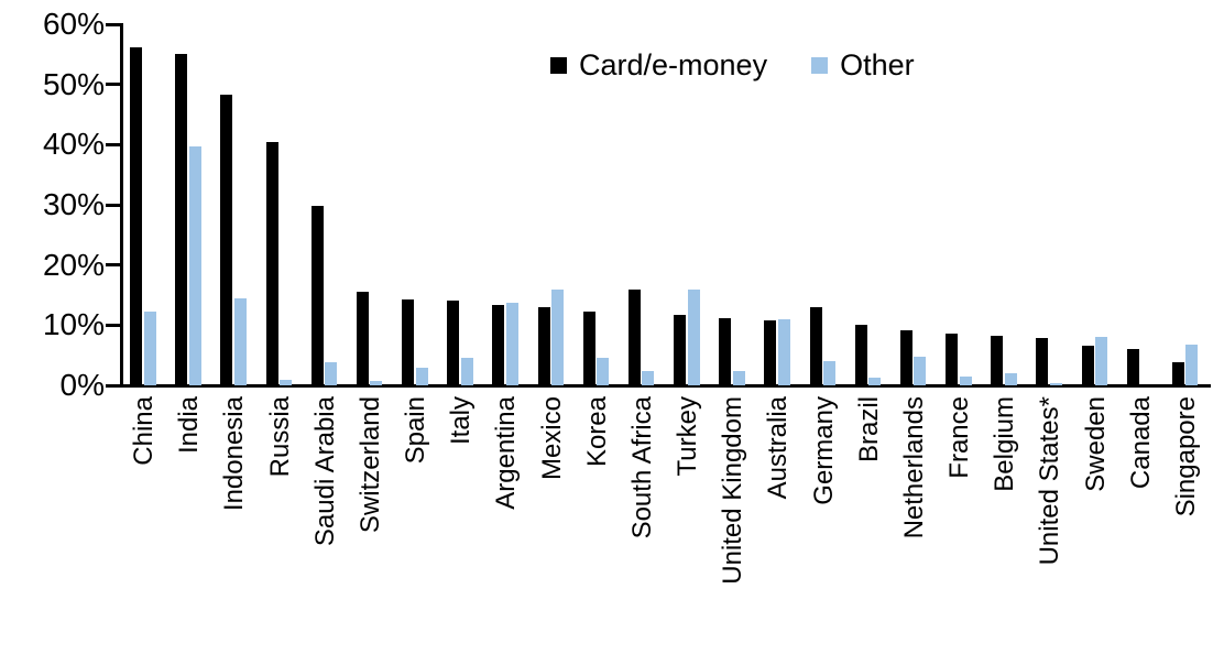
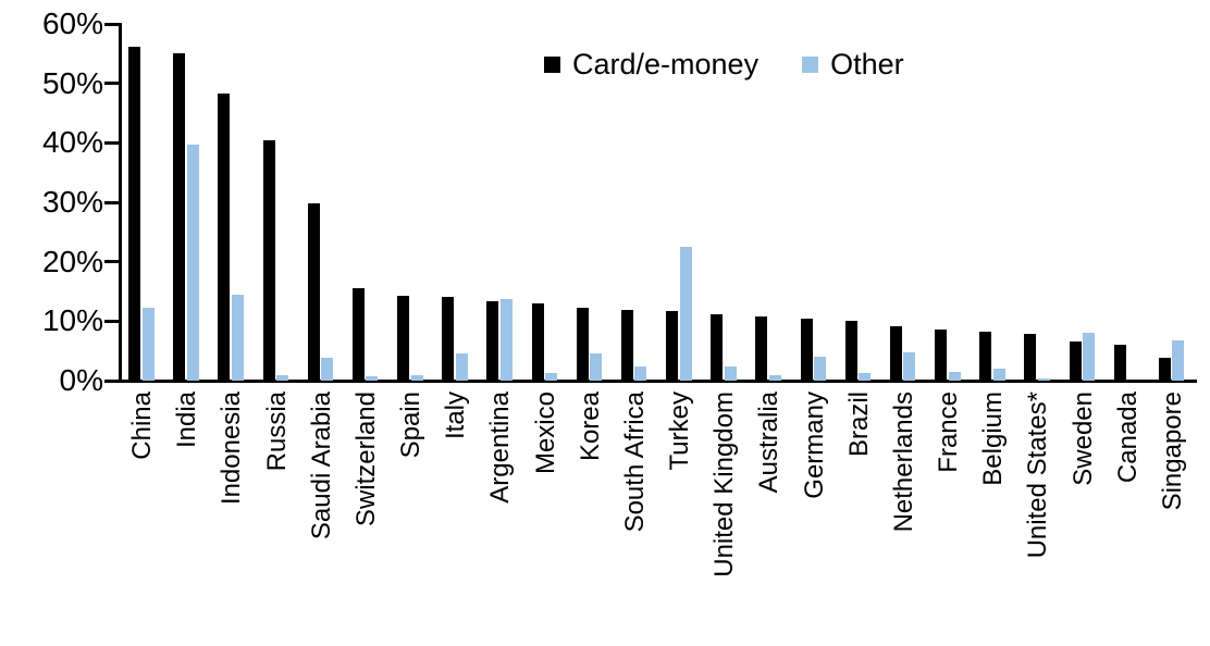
Other/Spain: 3% -> 1%
Other/Mexico: 16% -> 1%
Card/e-money/South Africa: 16% -> 12%
Other/Turkey: 16% -> 22%
Other/Australia: 11% -> 1%
Card/e-money/Germany: 13% -> 10%
